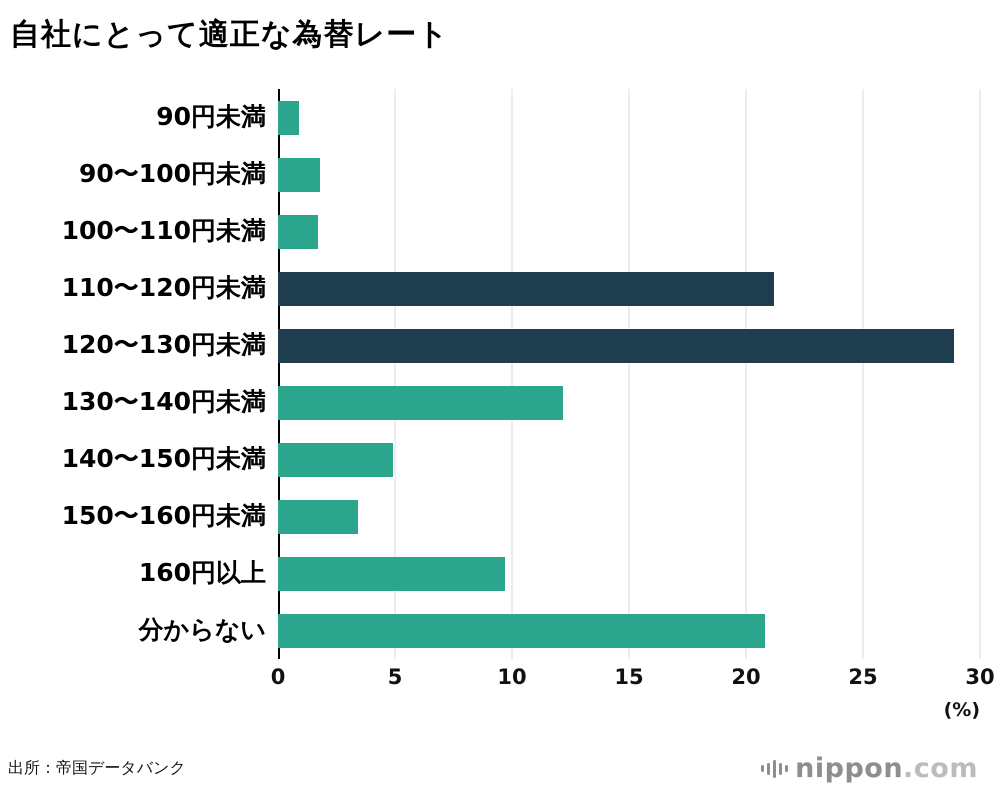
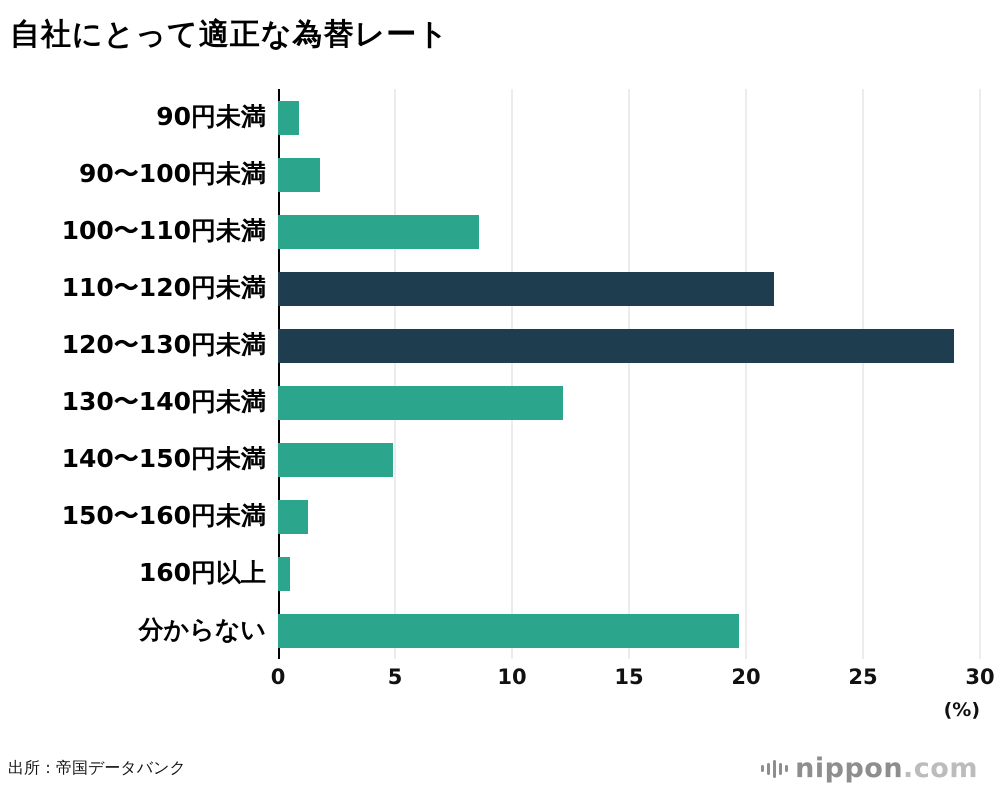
100〜110円未満: 1.7 -> 8.6
150〜160円未満: 3.4 -> 1.3
160円以上: 9.7 -> 0.5
分からない: 20.8 -> 19.7
